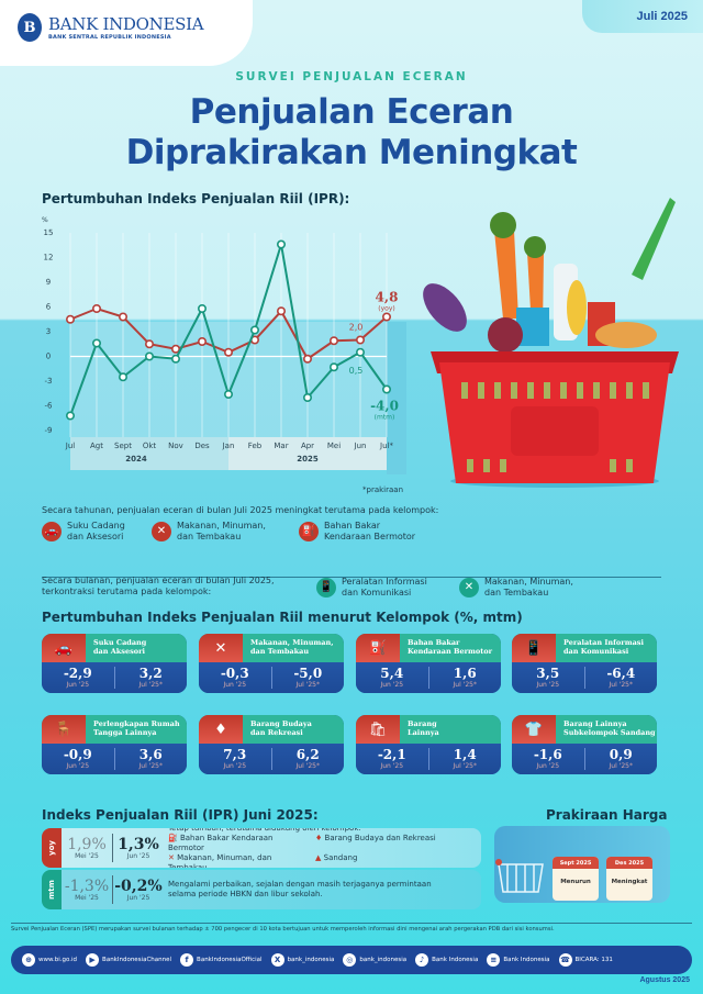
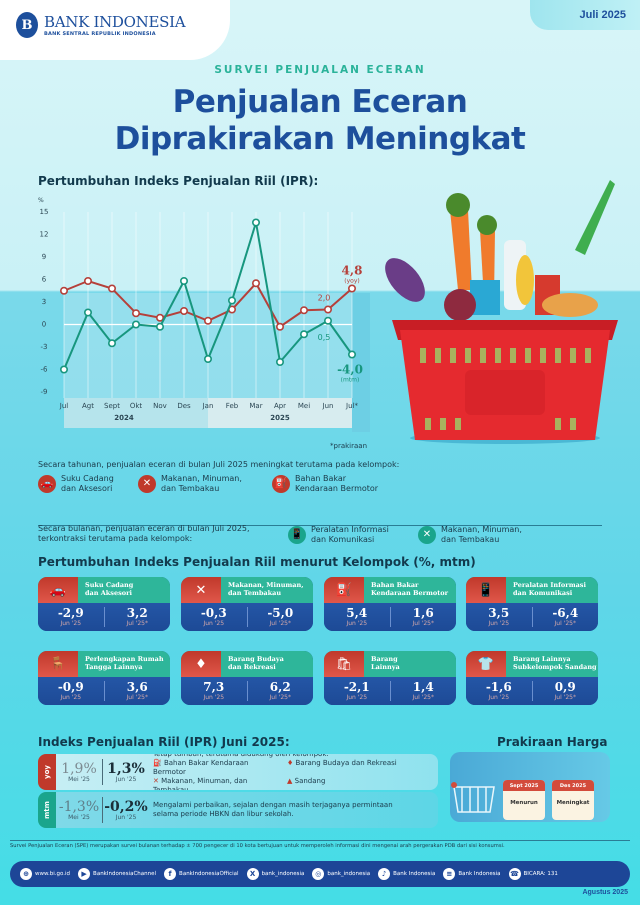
mtm/Jul: -7 -> -6
